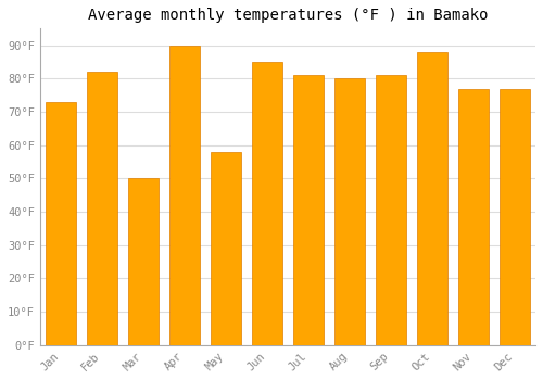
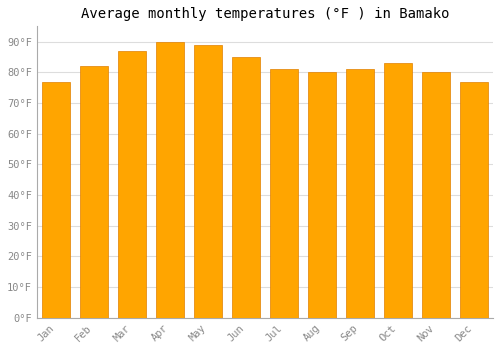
Jan: 73°F -> 77°F
Mar: 50°F -> 87°F
May: 58°F -> 89°F
Oct: 88°F -> 83°F
Nov: 77°F -> 80°F
